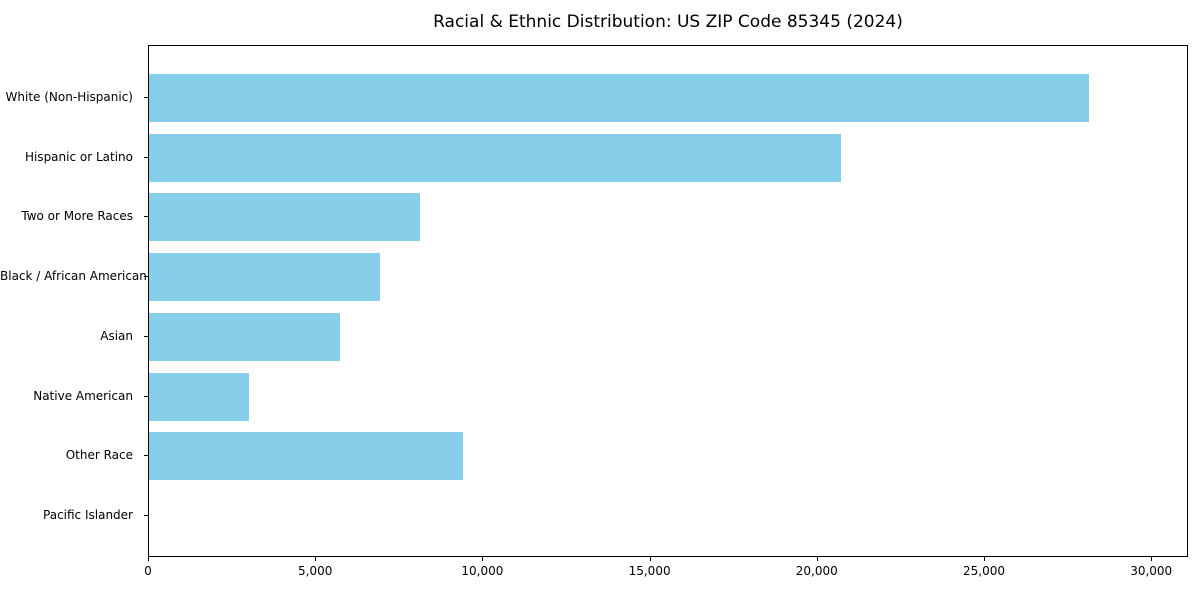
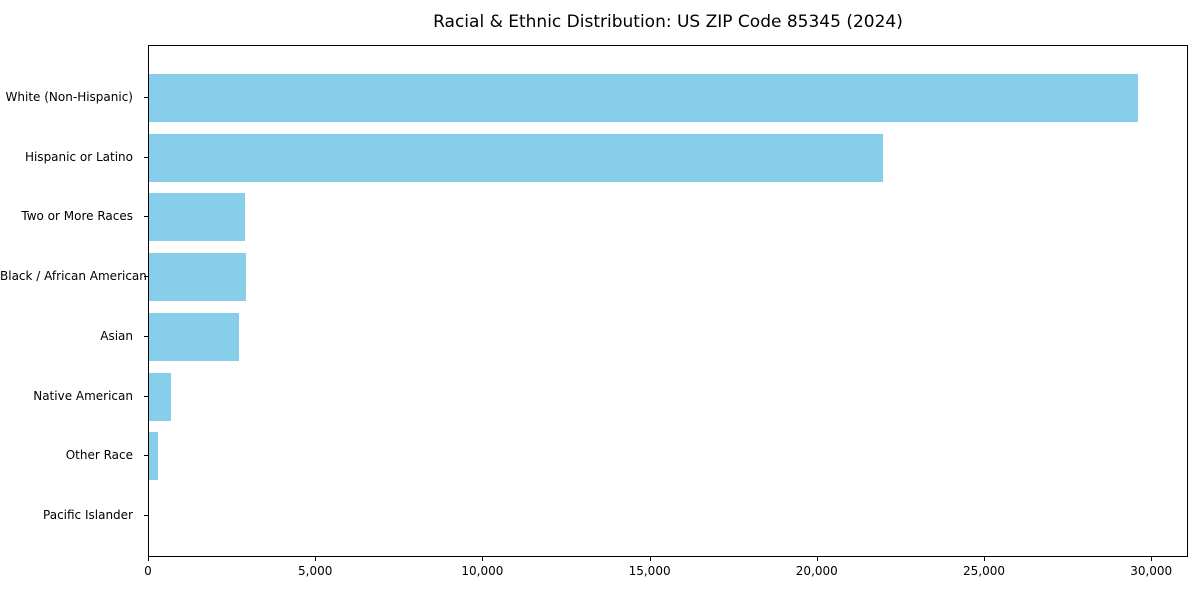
White (Non-Hispanic): 28100 -> 29600
Hispanic or Latino: 20700 -> 22000
Two or More Races: 8100 -> 2900
Black / African American: 6900 -> 2900
Asian: 5700 -> 2700
Native American: 3000 -> 700
Other Race: 9400 -> 300
